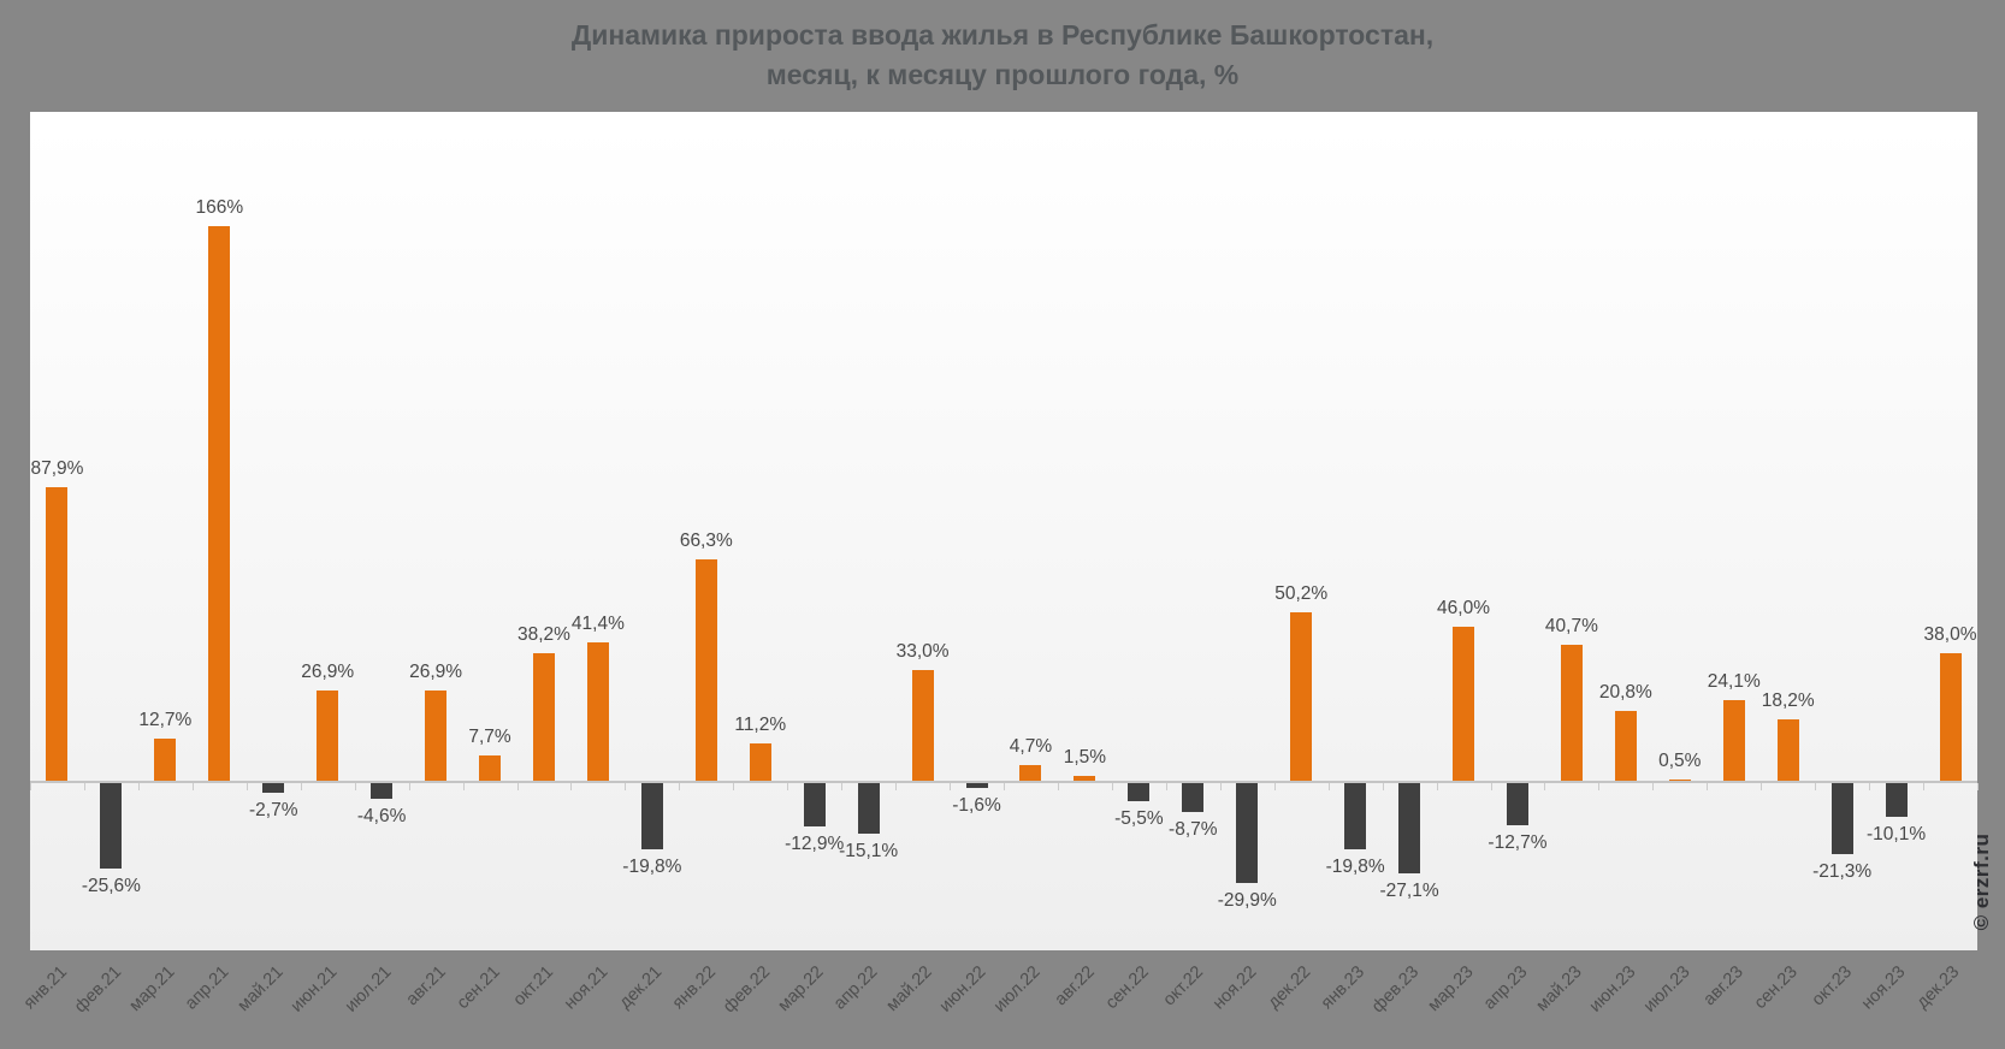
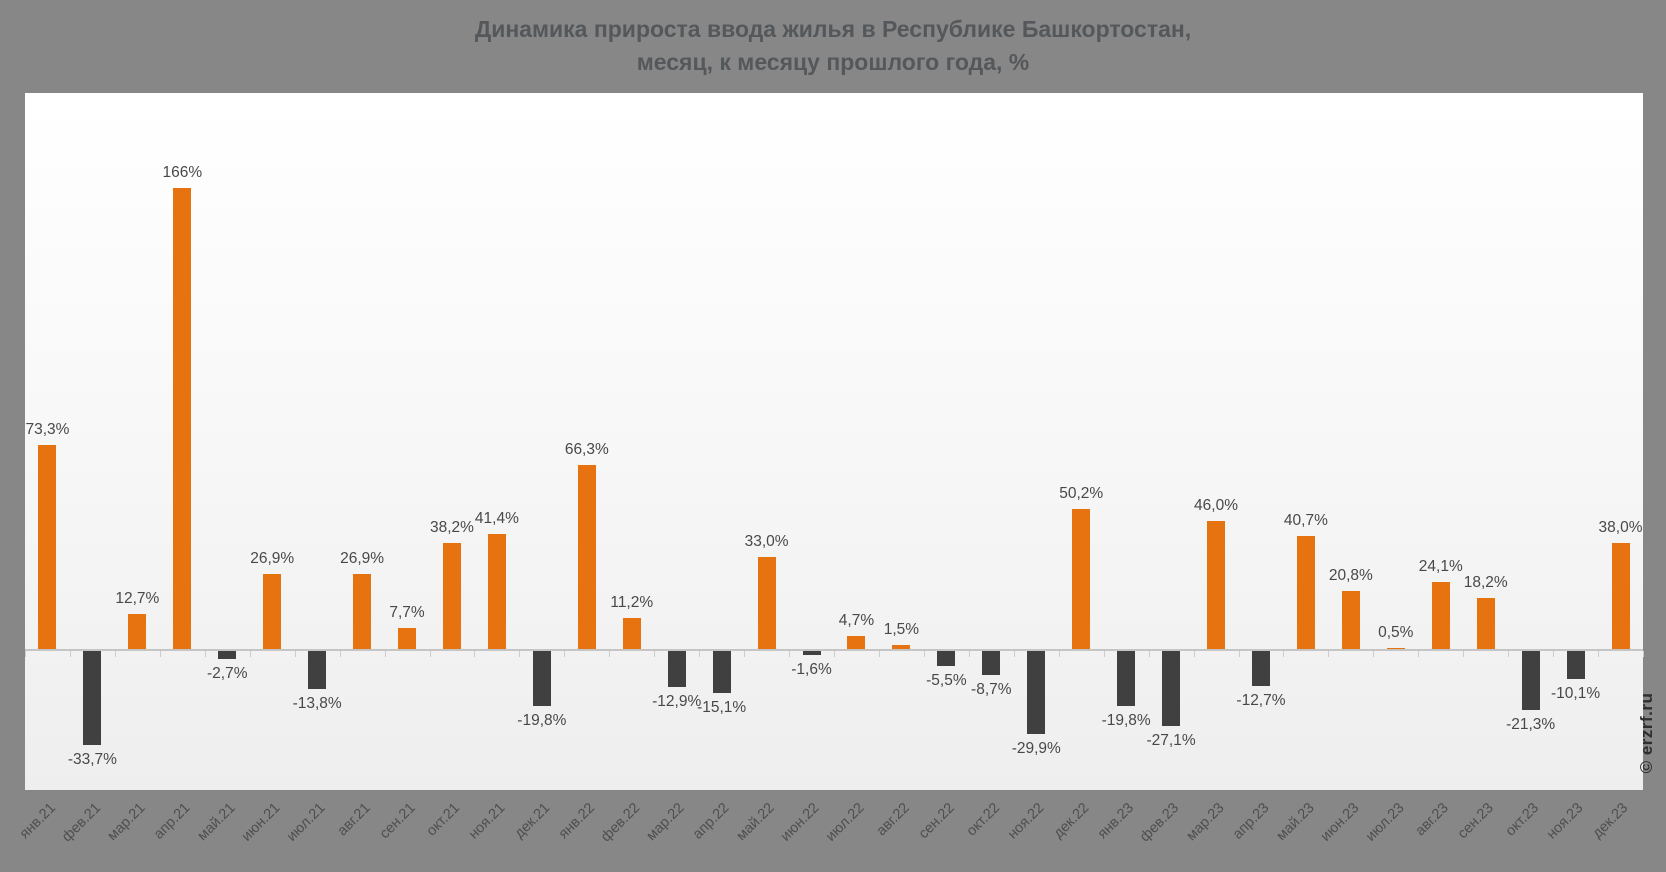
янв.21: 87,9% -> 73,3%
фев.21: -25,6% -> -33,7%
июл.21: -4,6% -> -13,8%
